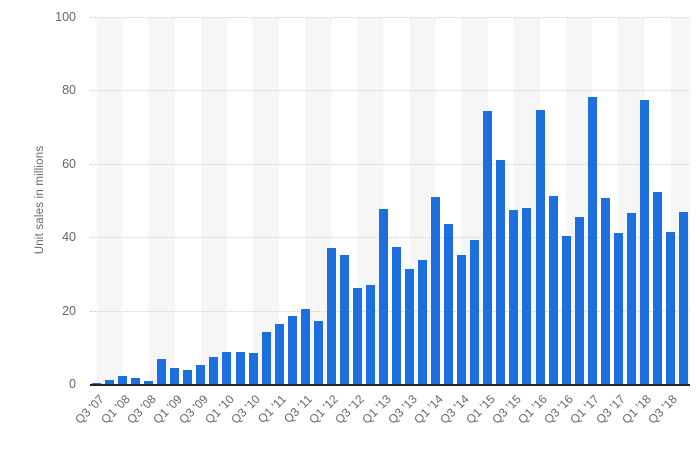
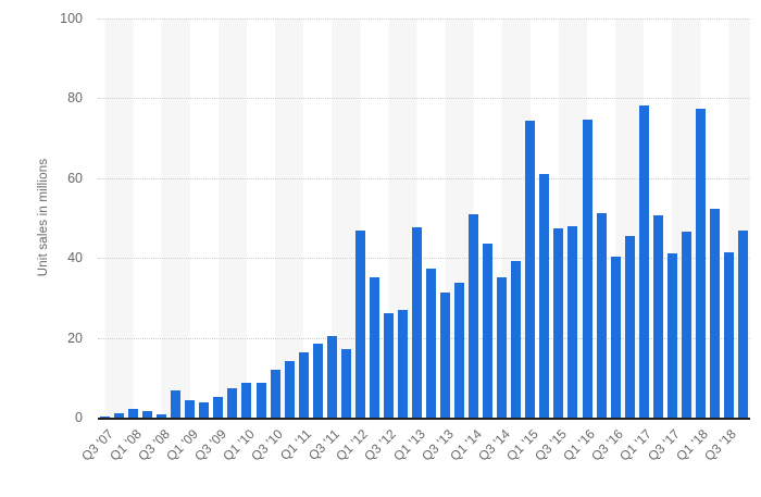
Q3 '10: 8 -> 12
Q1 '12: 37 -> 47
